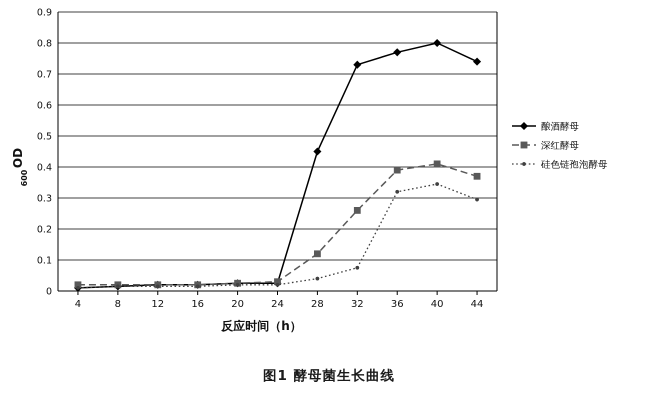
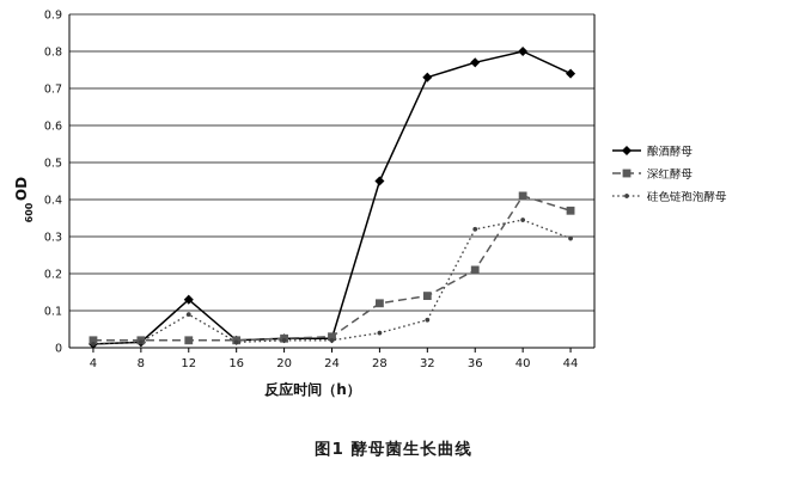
酿酒酵母/12: 0.02 -> 0.13
硅色链孢泡酵母/12: 0.01 -> 0.09
深红酵母/32: 0.26 -> 0.14
深红酵母/36: 0.39 -> 0.21
